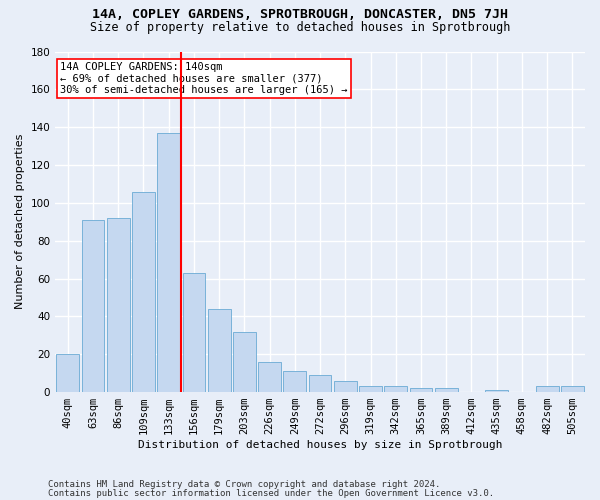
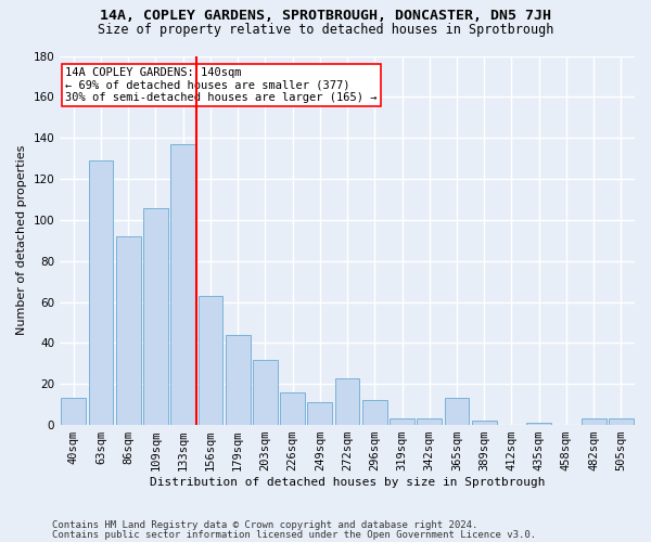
40sqm: 20 -> 13
63sqm: 91 -> 129
272sqm: 9 -> 23
296sqm: 6 -> 12
365sqm: 2 -> 13
